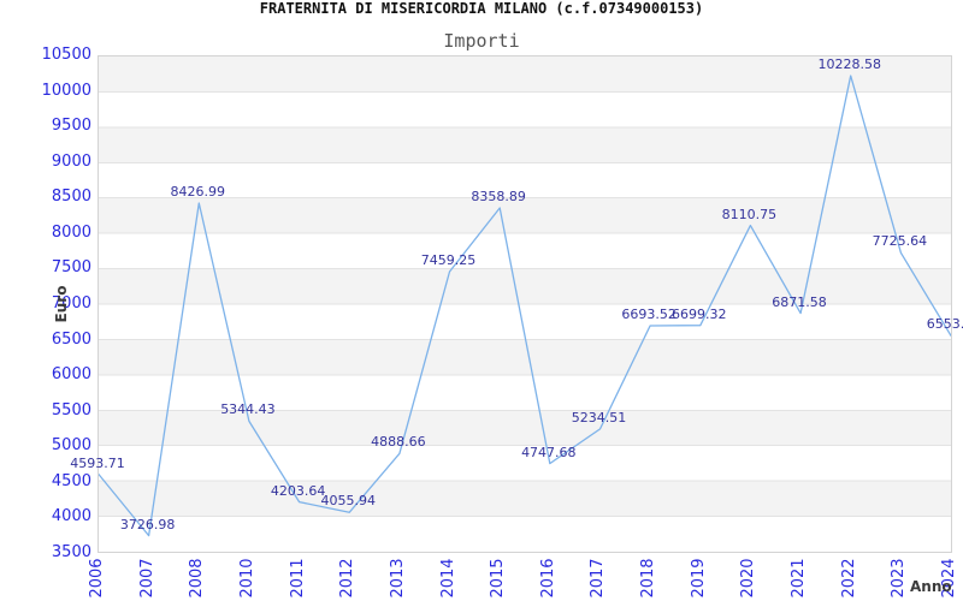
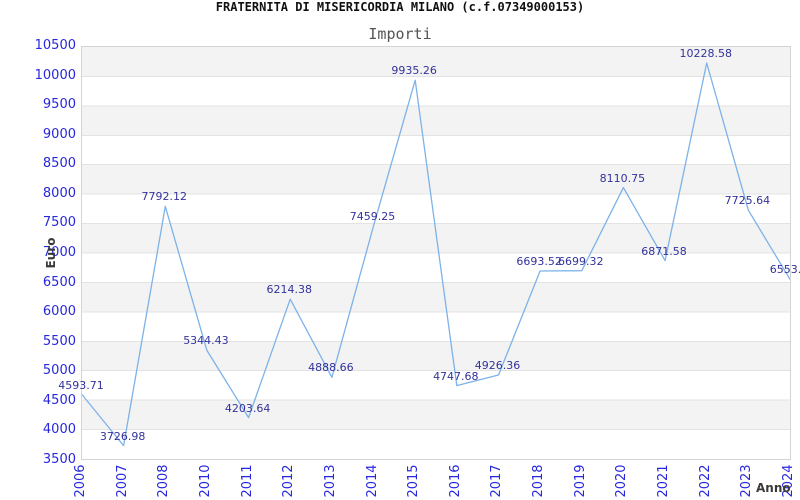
2008: 8426.99 -> 7792.12
2012: 4055.94 -> 6214.38
2015: 8358.89 -> 9935.26
2017: 5234.51 -> 4926.36
